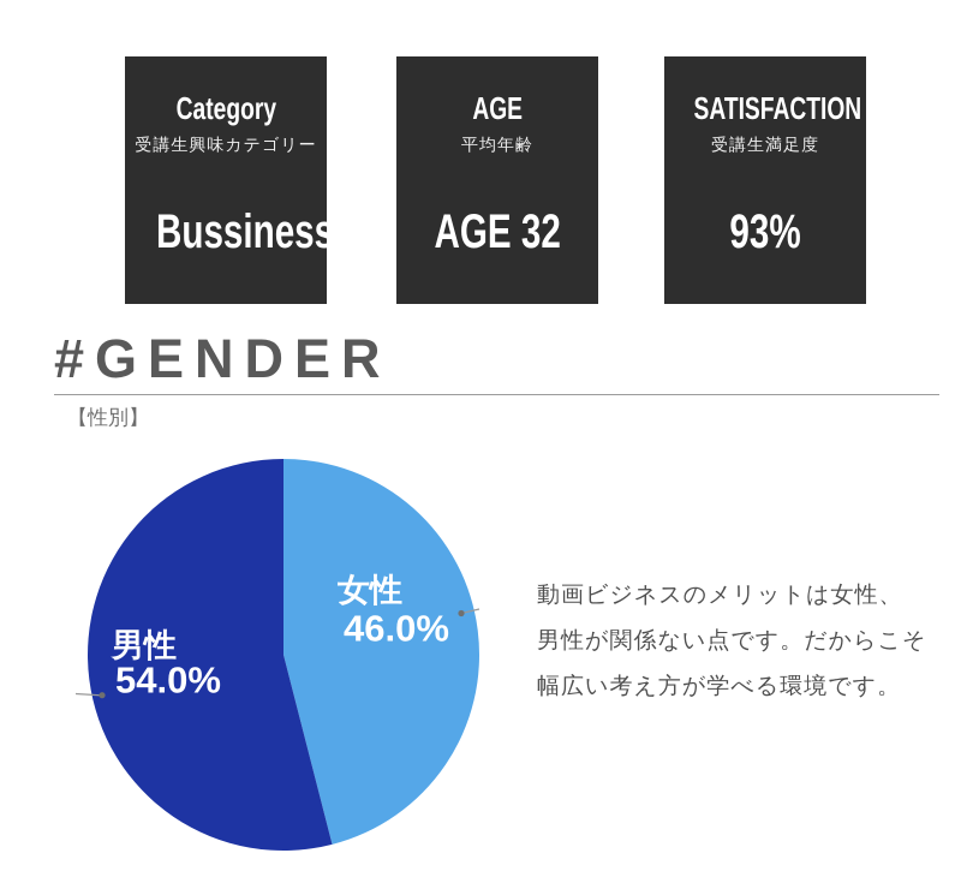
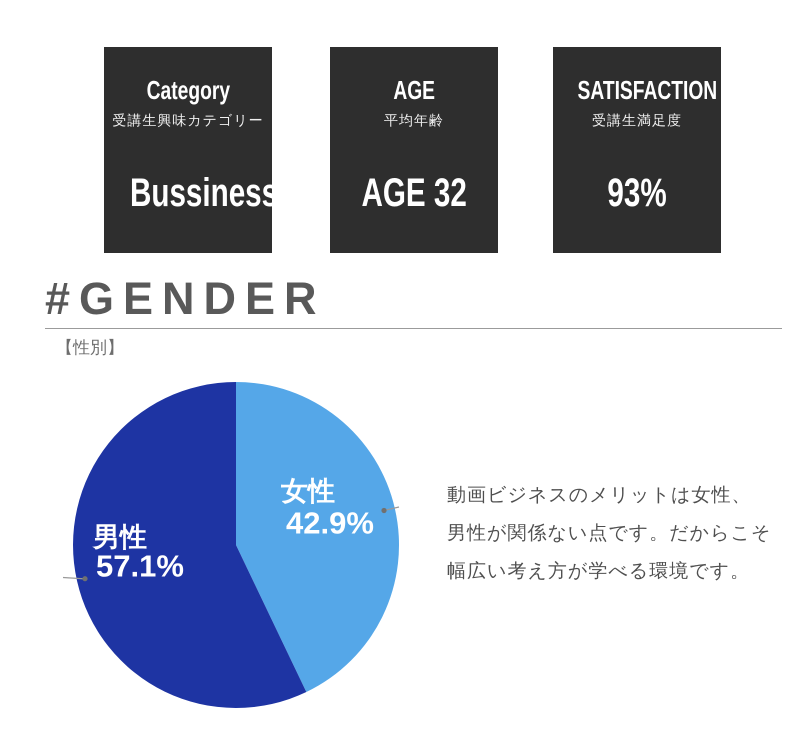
女性: 46.0% -> 42.9%
男性: 54.0% -> 57.1%
